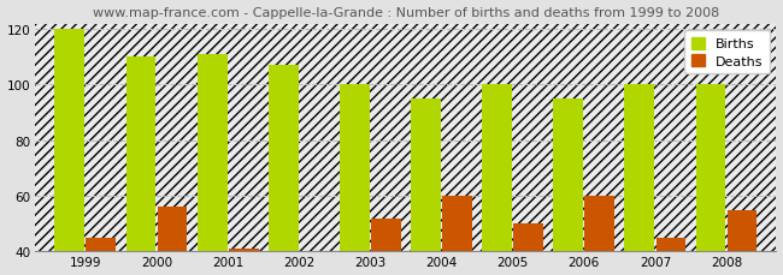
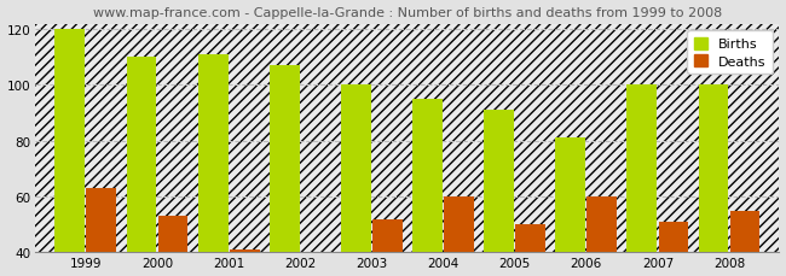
Deaths/1999: 45 -> 63
Deaths/2000: 56 -> 53
Births/2005: 100 -> 91
Births/2006: 95 -> 81
Deaths/2007: 45 -> 51
